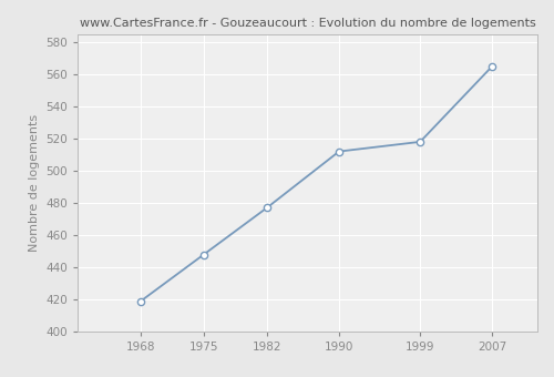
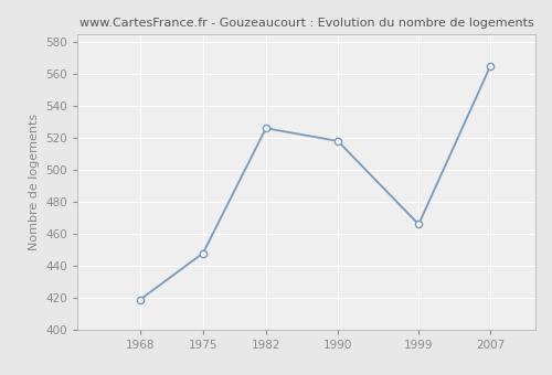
1982: 477 -> 526
1990: 512 -> 518
1999: 518 -> 466
